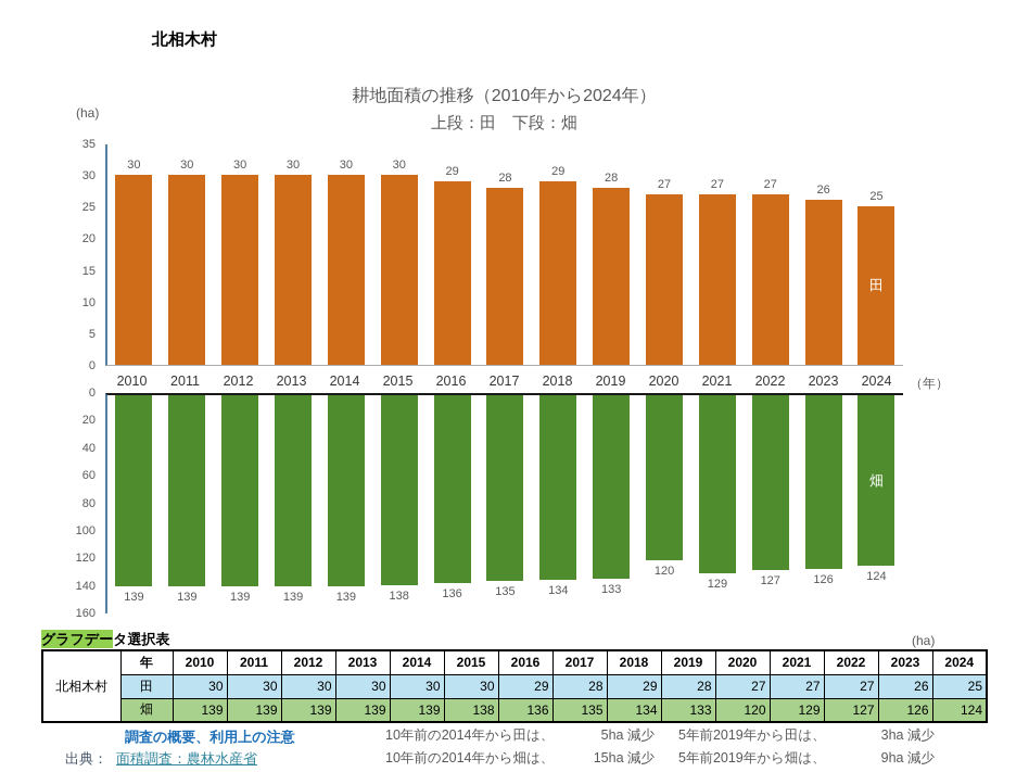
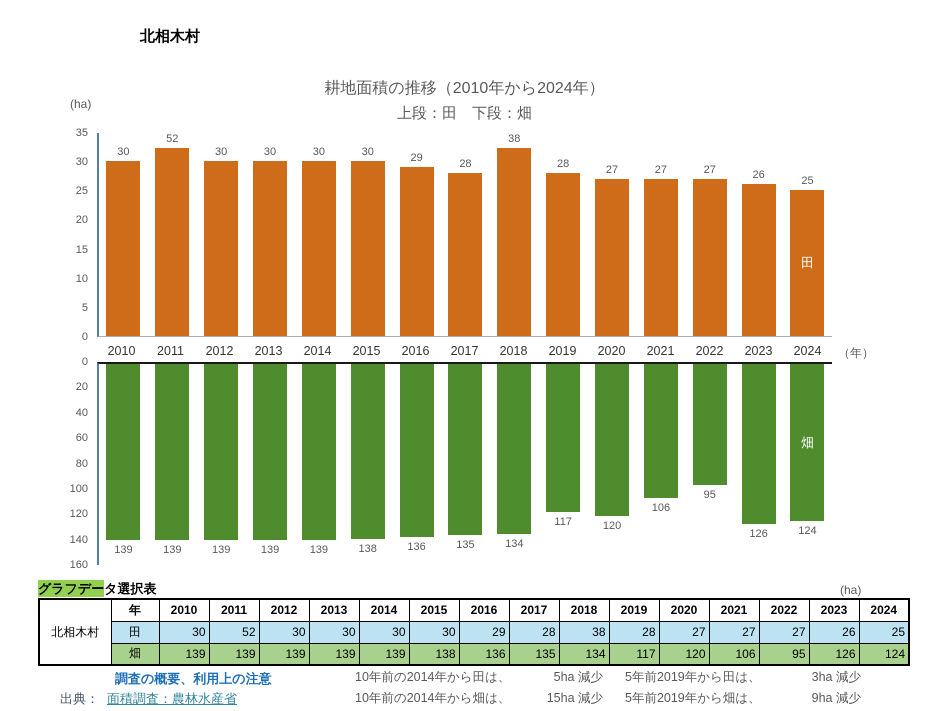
田/2011: 30 -> 52
田/2018: 29 -> 38
畑/2019: 133 -> 117
畑/2021: 129 -> 106
畑/2022: 127 -> 95
